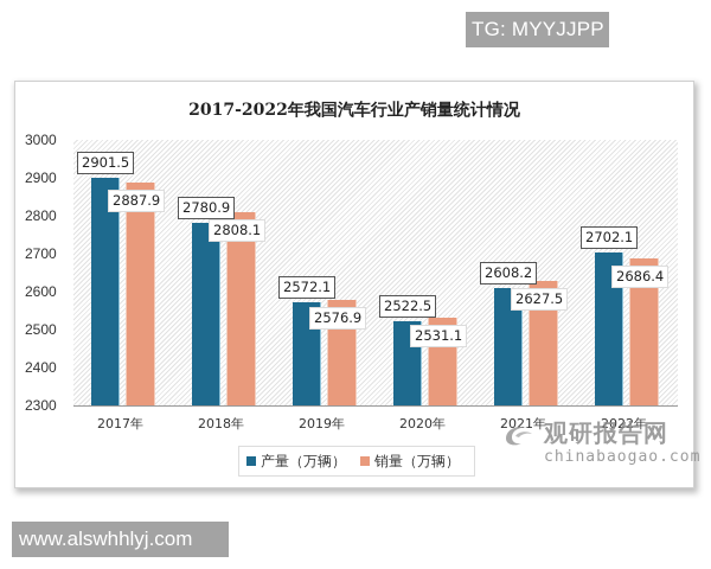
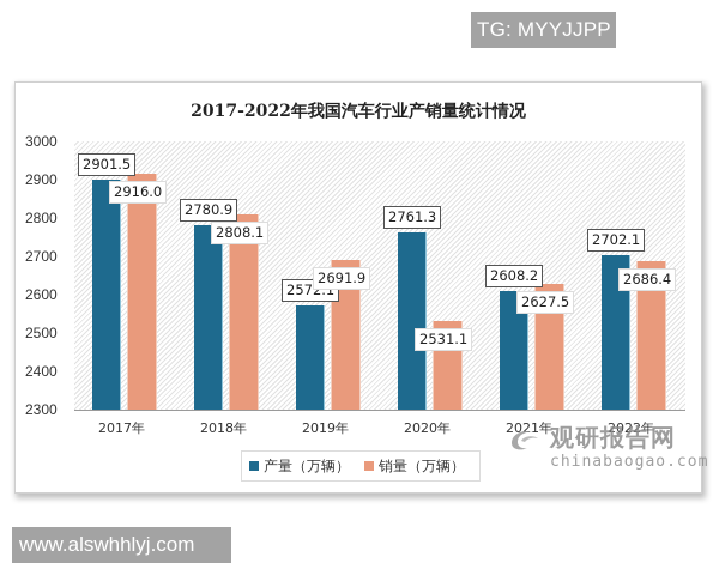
销量（万辆）/2017年: 2887.9 -> 2916.0
销量（万辆）/2019年: 2576.9 -> 2691.9
产量（万辆）/2020年: 2522.5 -> 2761.3
